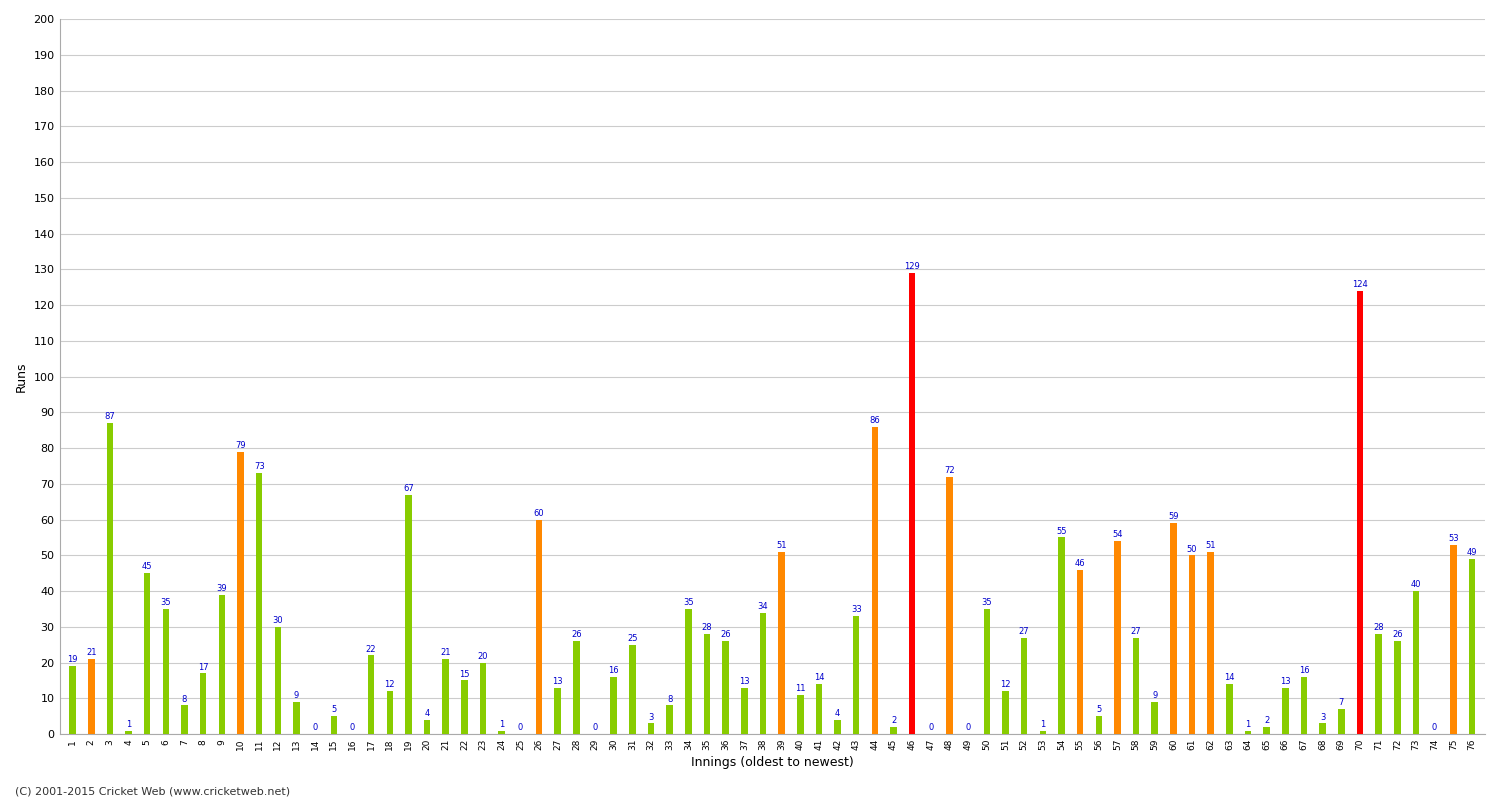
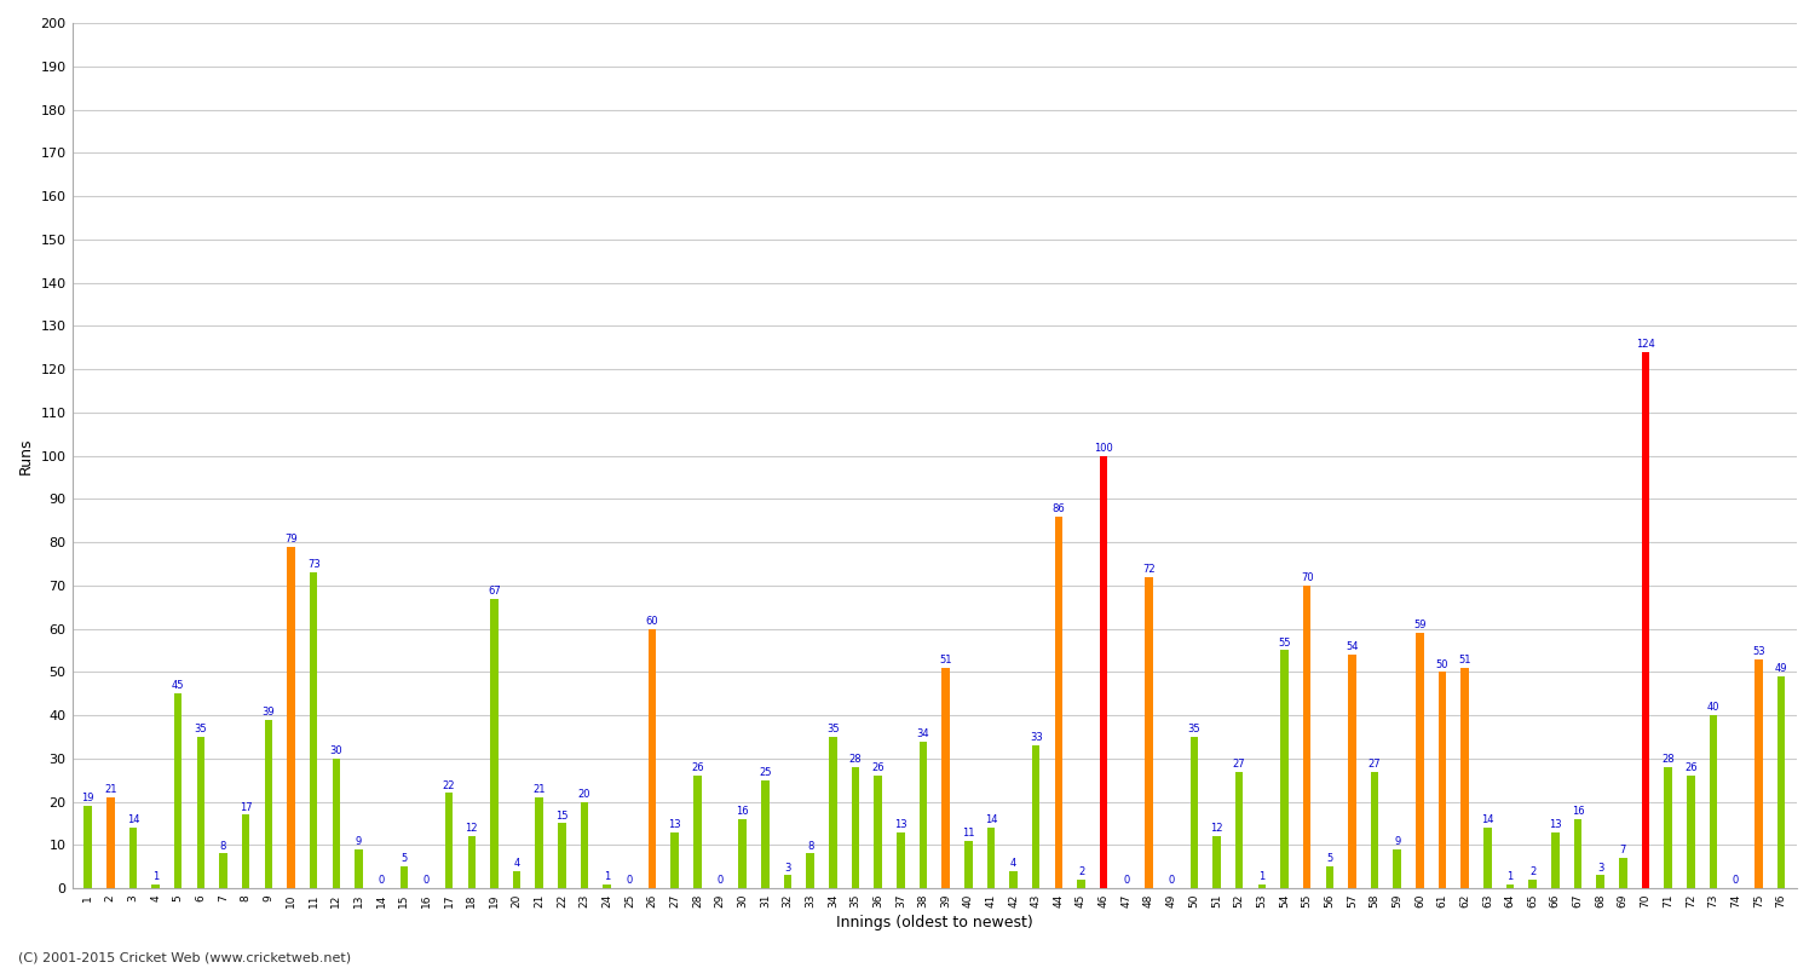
3: 87 -> 14
46: 129 -> 100
55: 46 -> 70
